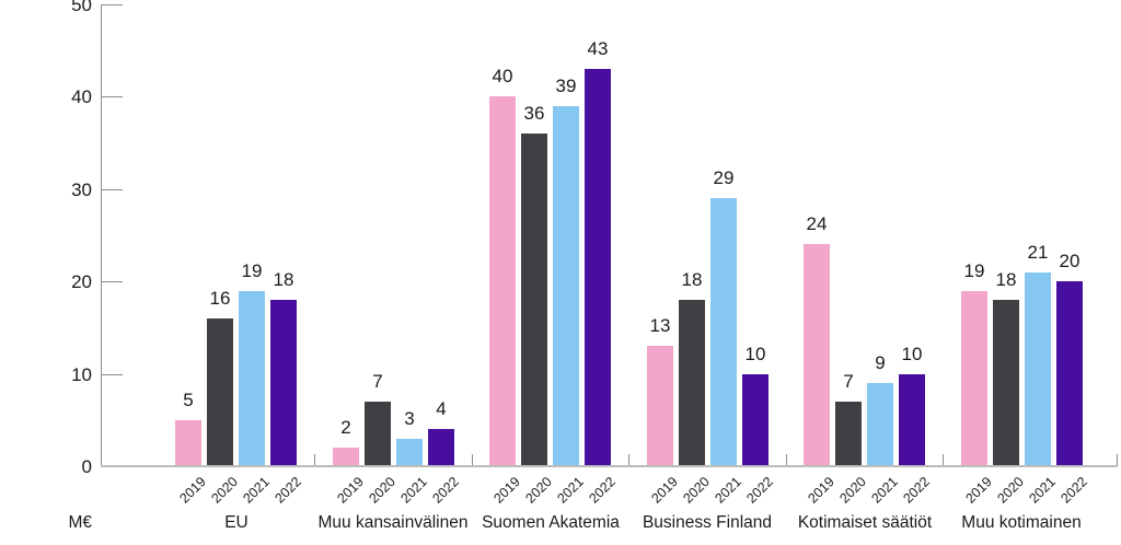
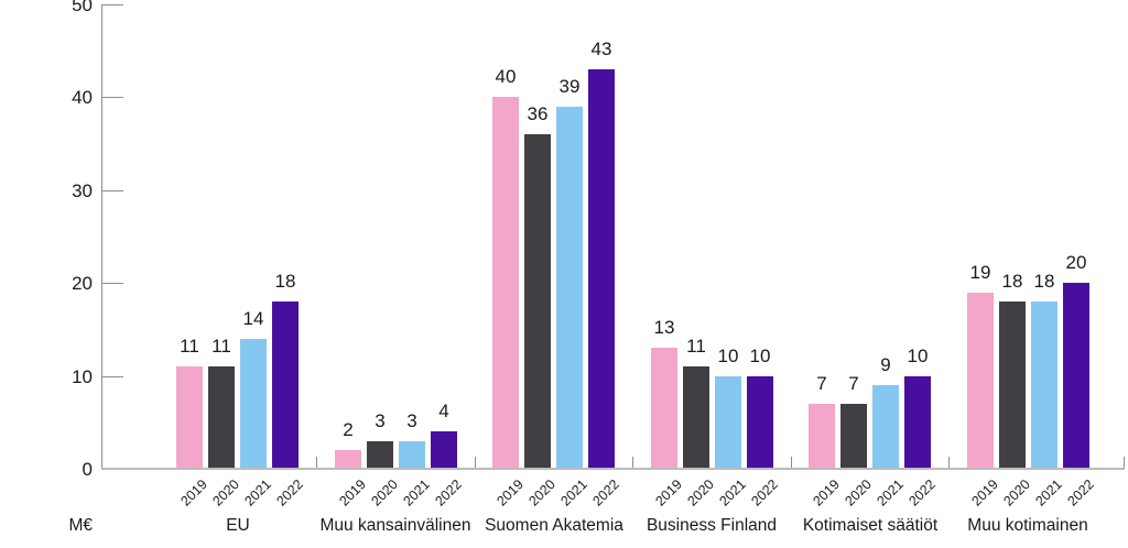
2019/EU: 5 -> 11
2020/EU: 16 -> 11
2021/EU: 19 -> 14
2020/Muu kansainvälinen: 7 -> 3
2020/Business Finland: 18 -> 11
2021/Business Finland: 29 -> 10
2019/Kotimaiset säätiöt: 24 -> 7
2021/Muu kotimainen: 21 -> 18
